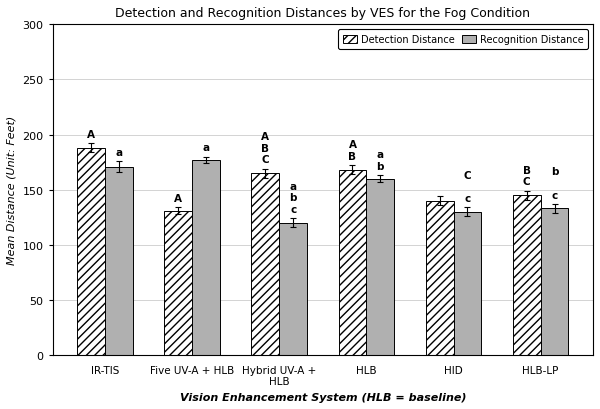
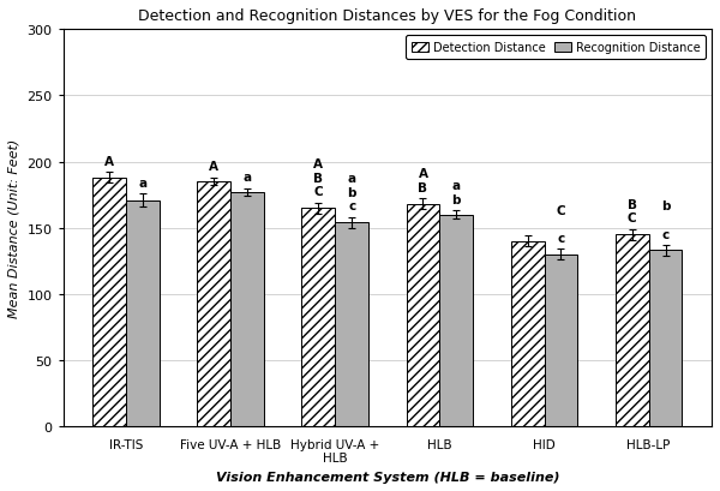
Detection Distance/Five UV-A + HLB: 131 -> 185
Recognition Distance/Hybrid UV-A + HLB: 120 -> 154
